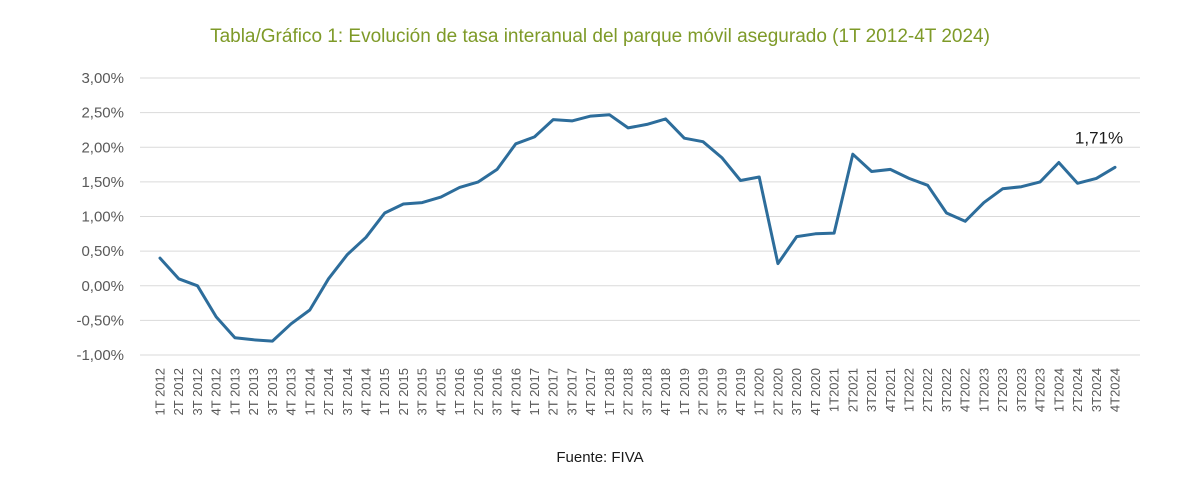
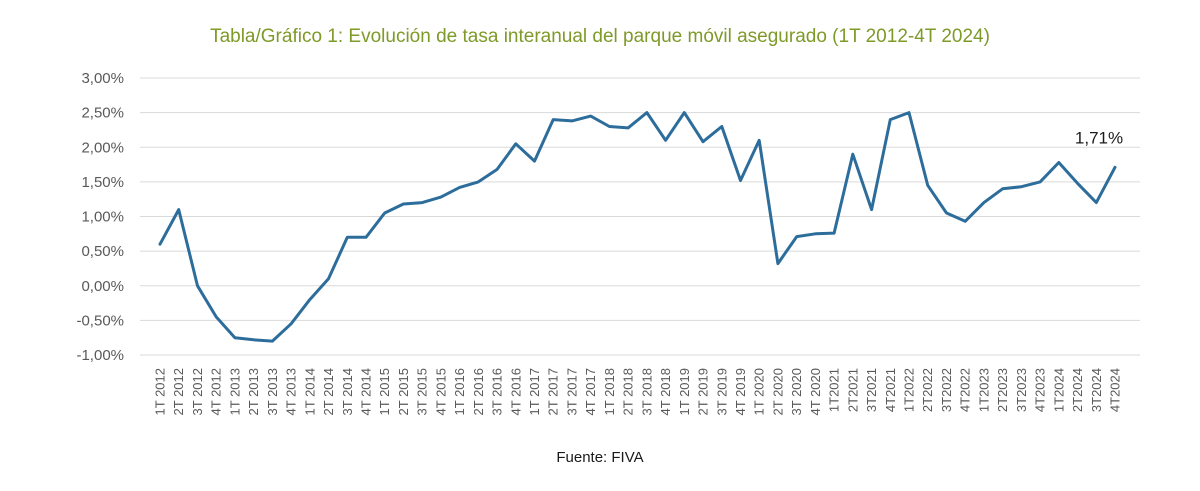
1T 2012: 0,4% -> 0,6%
2T 2012: 0,1% -> 1,1%
1T 2014: -0,3% -> -0,2%
3T 2014: 0,5% -> 0,7%
1T 2017: 2,1% -> 1,8%
1T 2018: 2,5% -> 2,3%
3T 2018: 2,3% -> 2,5%
4T 2018: 2,4% -> 2,1%
1T 2019: 2,1% -> 2,5%
3T 2019: 1,9% -> 2,3%
1T 2020: 1,6% -> 2,1%
3T2021: 1,6% -> 1,1%
4T2021: 1,7% -> 2,4%
1T2022: 1,6% -> 2,5%
3T2024: 1,6% -> 1,2%
